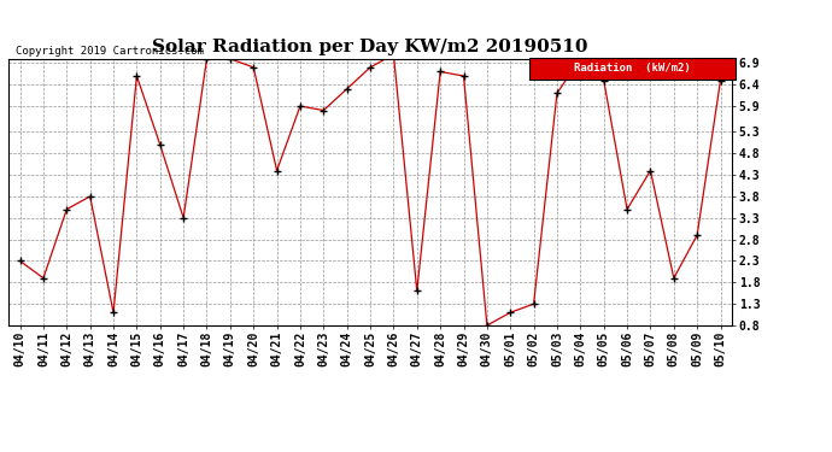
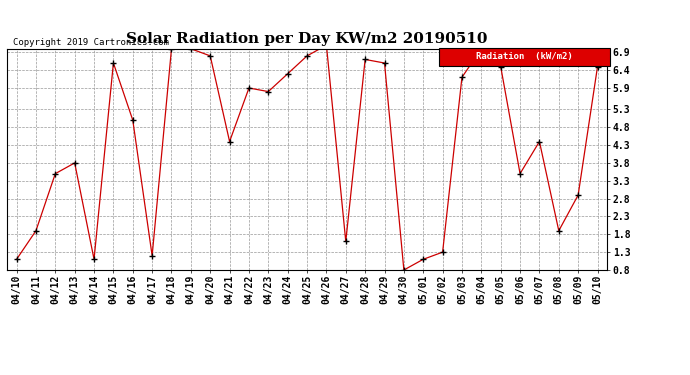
04/10: 2.3 -> 1.1
04/17: 3.3 -> 1.2
